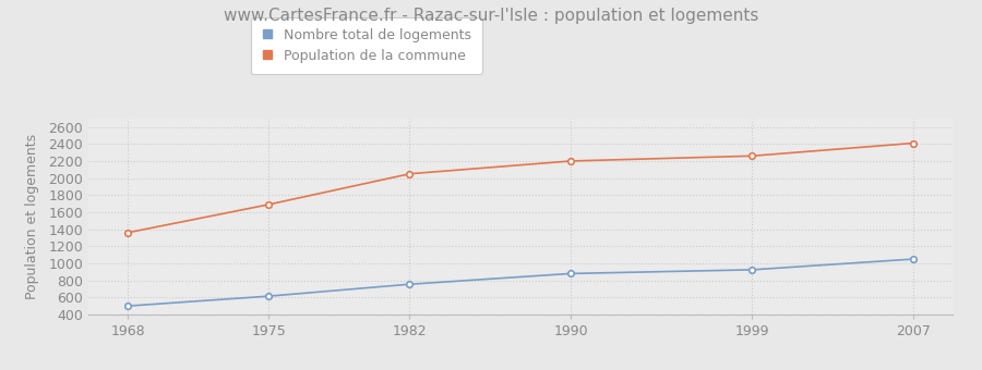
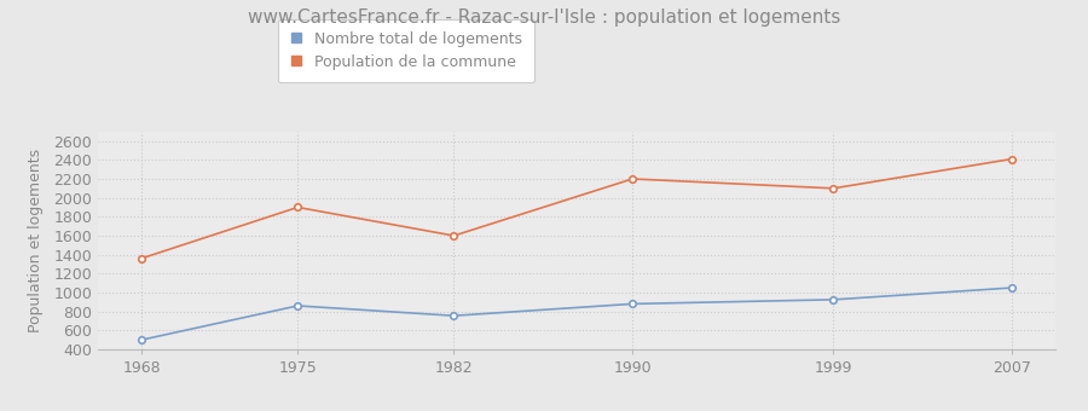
Nombre total de logements/1975: 620 -> 860
Population de la commune/1975: 1690 -> 1900
Population de la commune/1982: 2050 -> 1600
Population de la commune/1999: 2260 -> 2100
